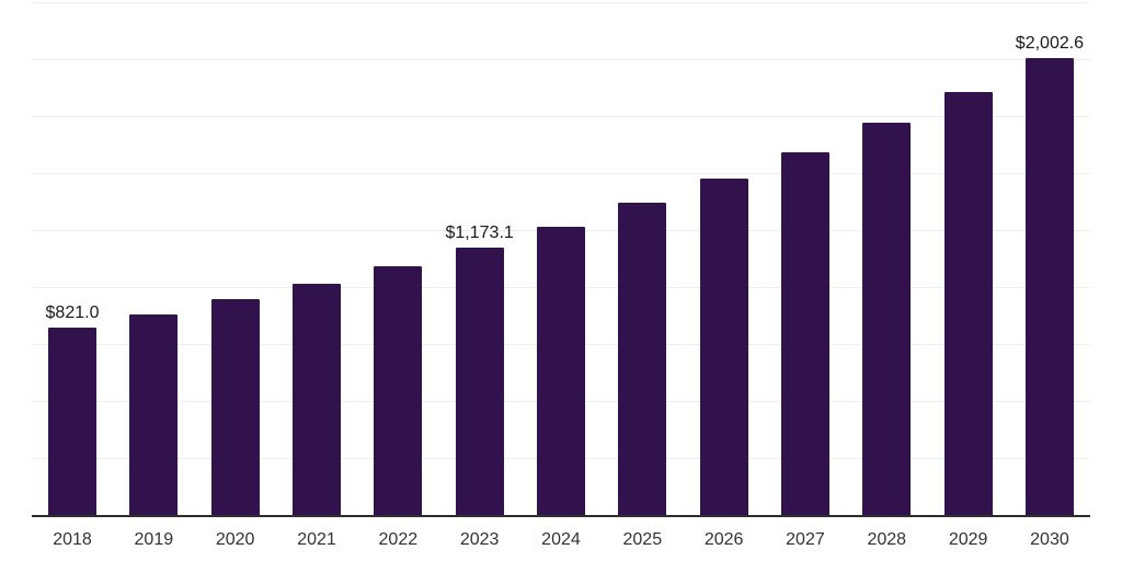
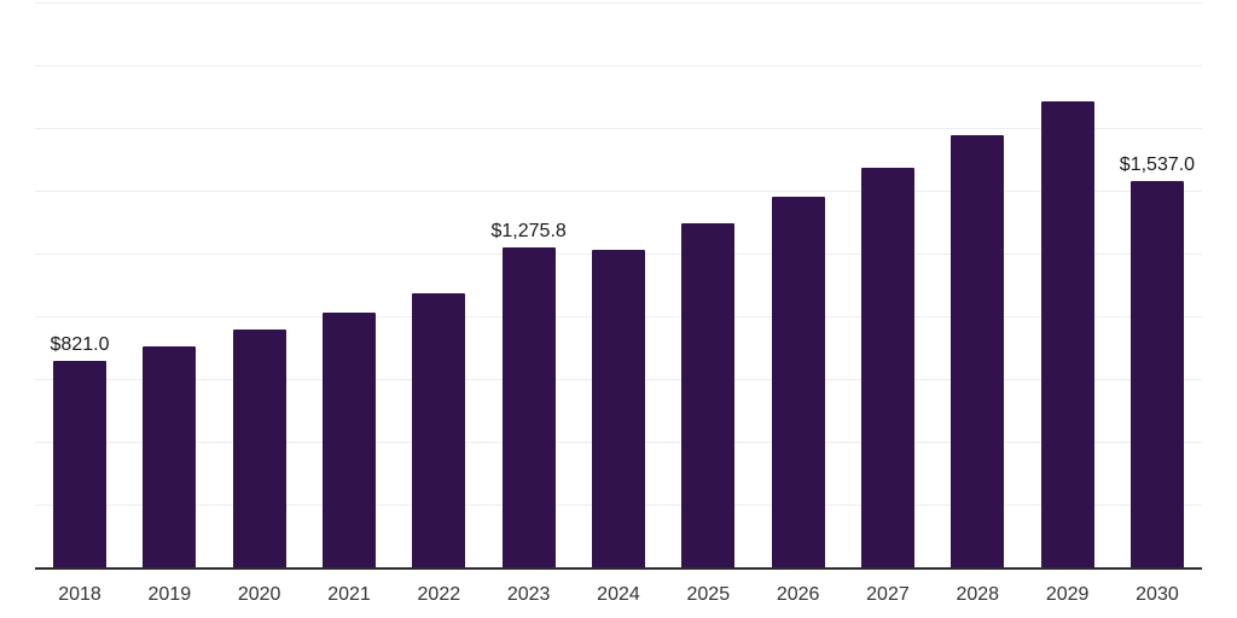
2023: $1,173.1 -> $1,275.8
2030: $2,002.6 -> $1,537.0
